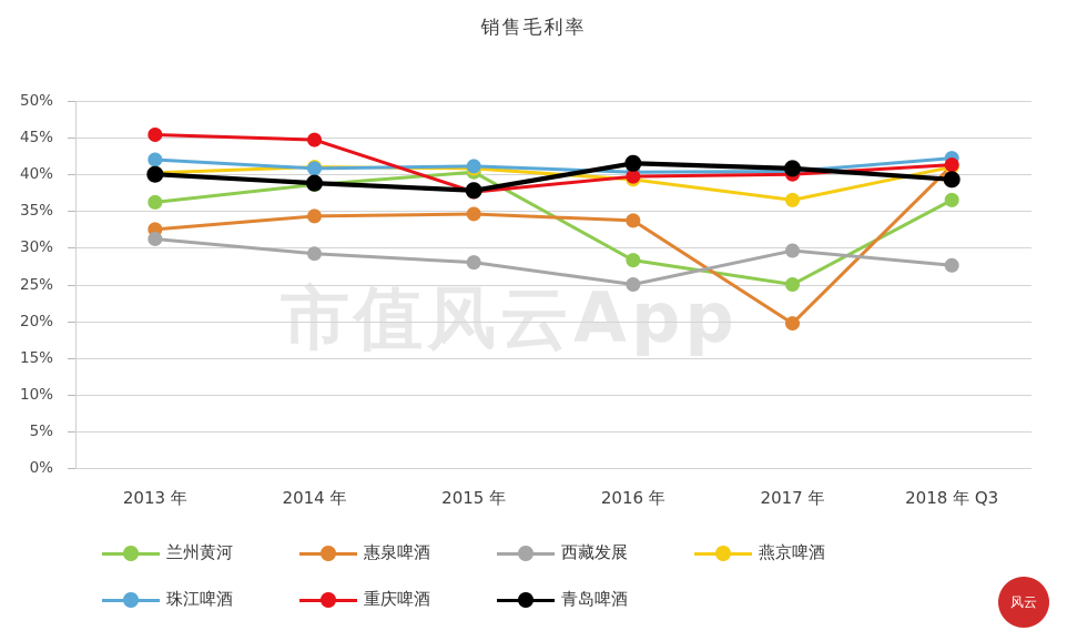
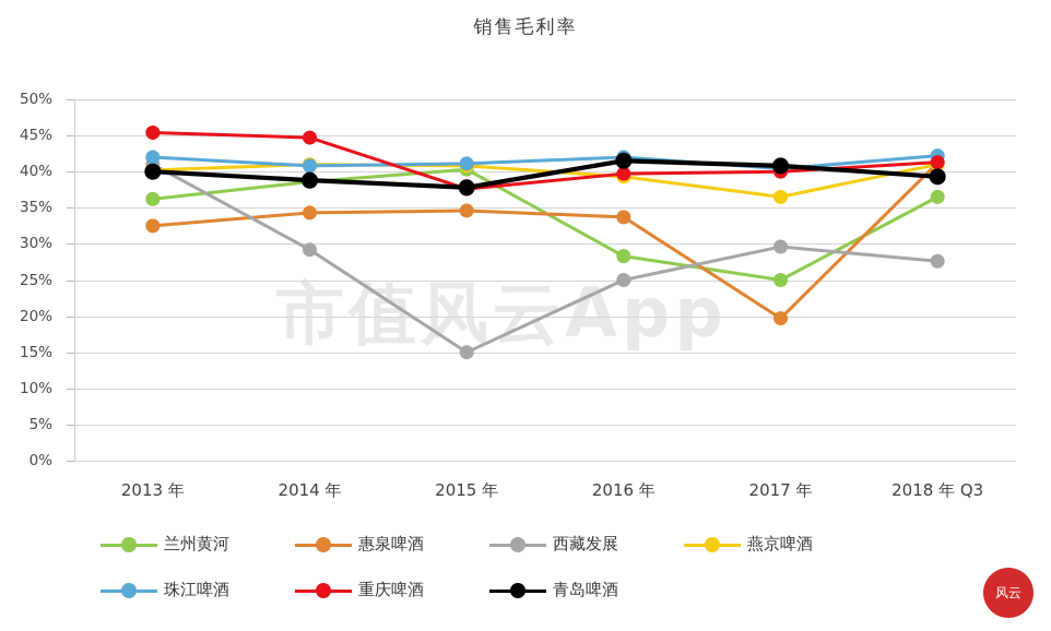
西藏发展/2013 年: 31% -> 41%
西藏发展/2015 年: 28% -> 15%
珠江啤酒/2016 年: 40% -> 42%
